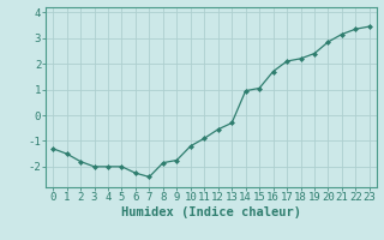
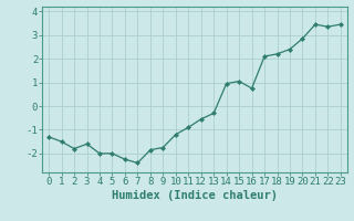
3: -2.00 -> -1.60
16: 1.70 -> 0.75
21: 3.15 -> 3.45
